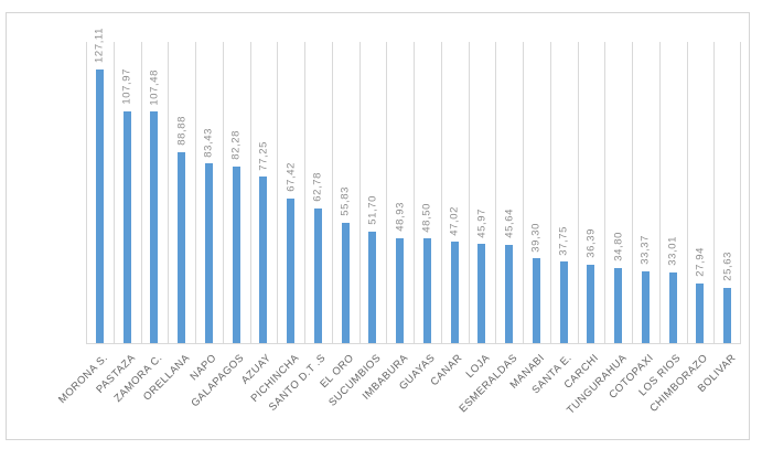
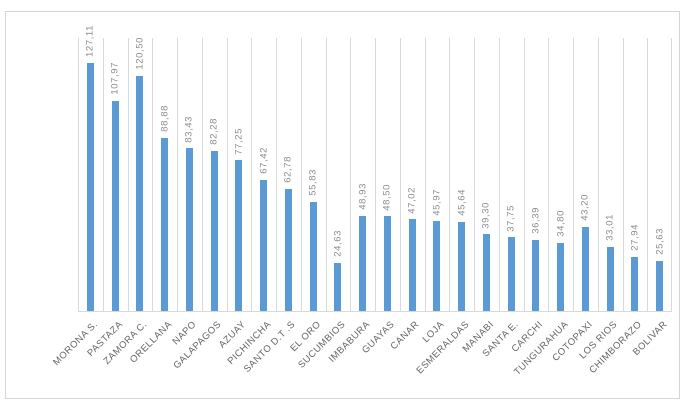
ZAMORA C.: 107,48 -> 120,50
SUCUMBIOS: 51,70 -> 24,63
COTOPAXI: 33,37 -> 43,20
